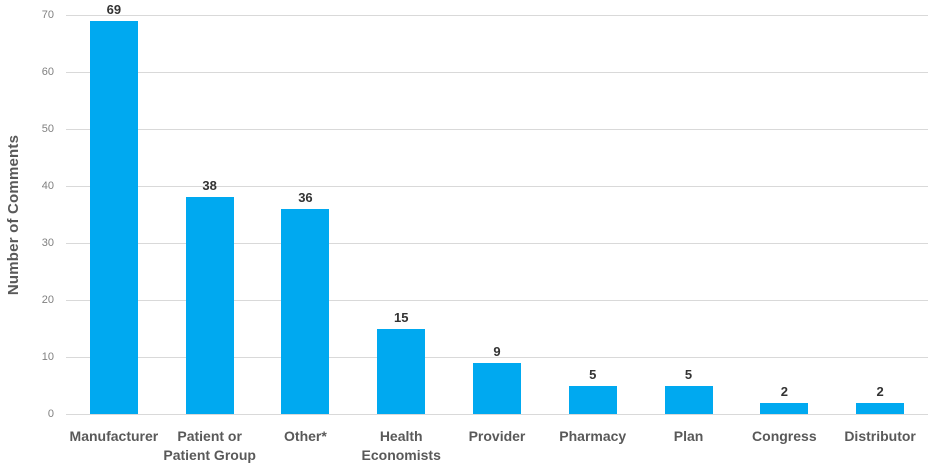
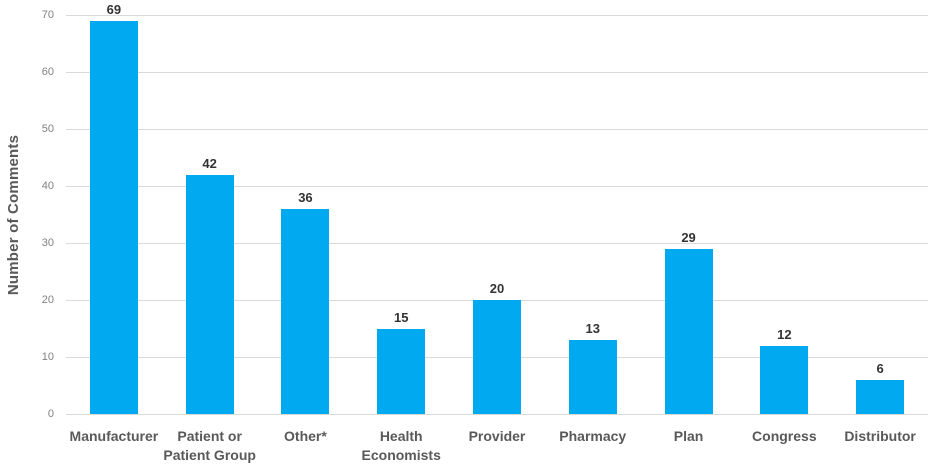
Patient or Patient Group: 38 -> 42
Provider: 9 -> 20
Pharmacy: 5 -> 13
Plan: 5 -> 29
Congress: 2 -> 12
Distributor: 2 -> 6
